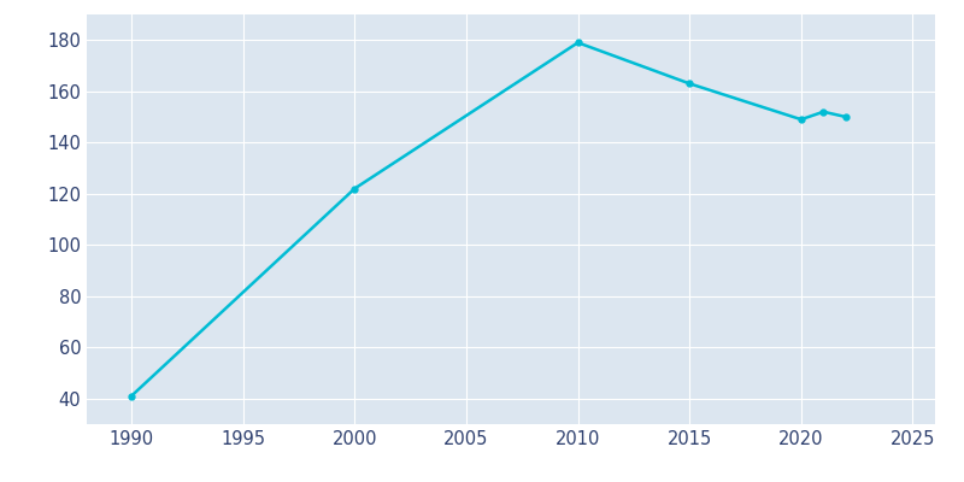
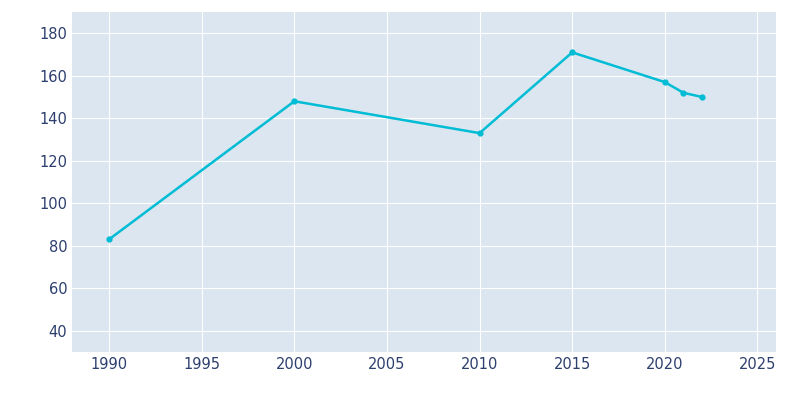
1990: 41 -> 83
2000: 122 -> 148
2010: 179 -> 133
2015: 163 -> 171
2020: 149 -> 157
